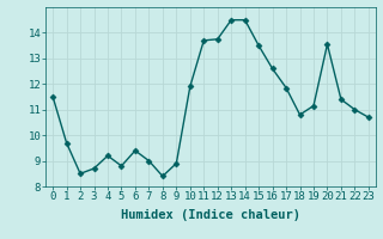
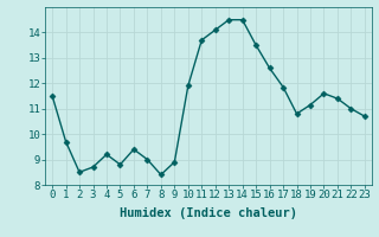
12: 13.75 -> 14.10
20: 13.55 -> 11.60
